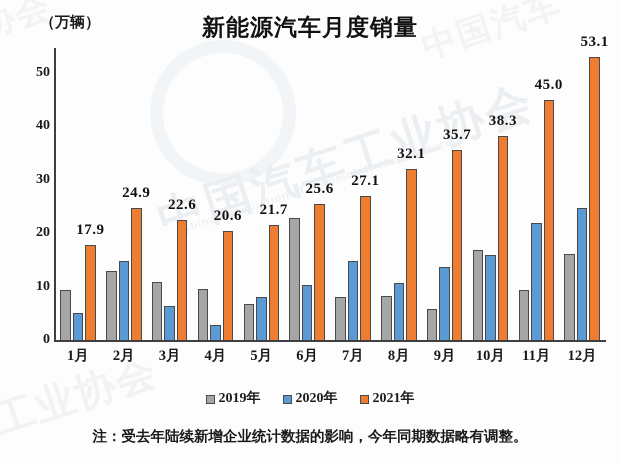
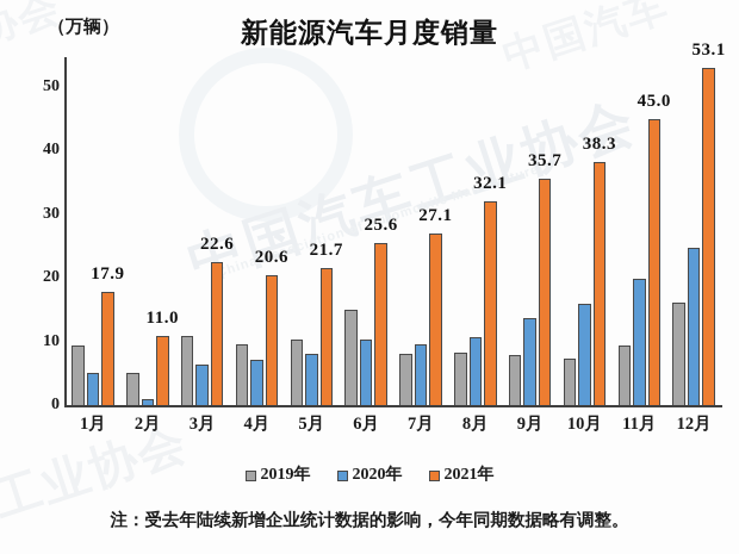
2019年/2月: 13 -> 5
2020年/2月: 15 -> 1
2021年/2月: 24.9 -> 11.0
2020年/4月: 3 -> 7
2019年/5月: 7 -> 10
2019年/6月: 23 -> 15
2020年/7月: 15 -> 10
2019年/9月: 6 -> 8
2019年/10月: 17 -> 8
2020年/11月: 22 -> 20
